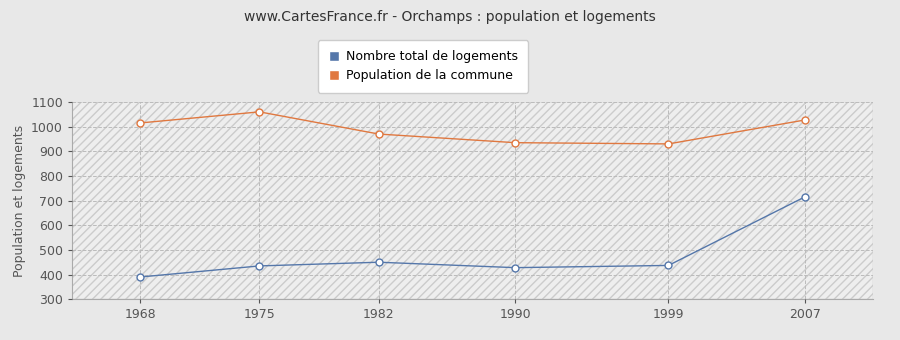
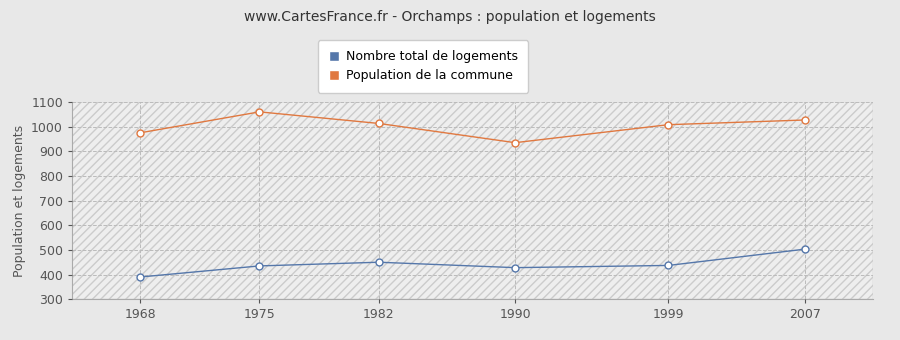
Population de la commune/1968: 1015 -> 975
Population de la commune/1982: 970 -> 1013
Population de la commune/1999: 930 -> 1008
Nombre total de logements/2007: 715 -> 503
